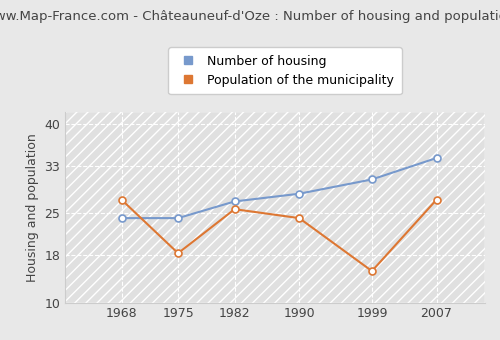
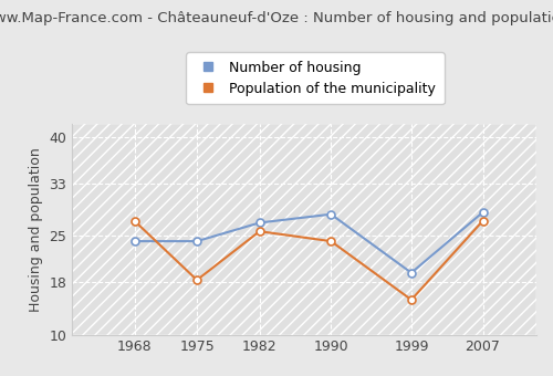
Number of housing/1999: 30.7 -> 19.4
Number of housing/2007: 34.3 -> 28.6
